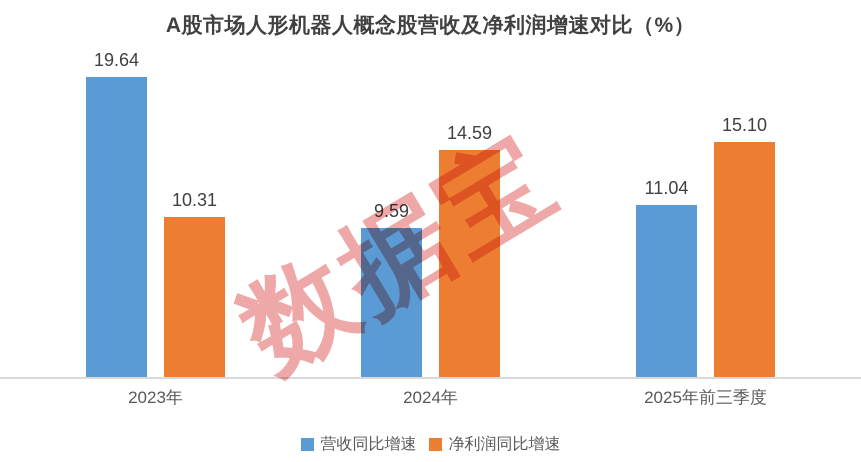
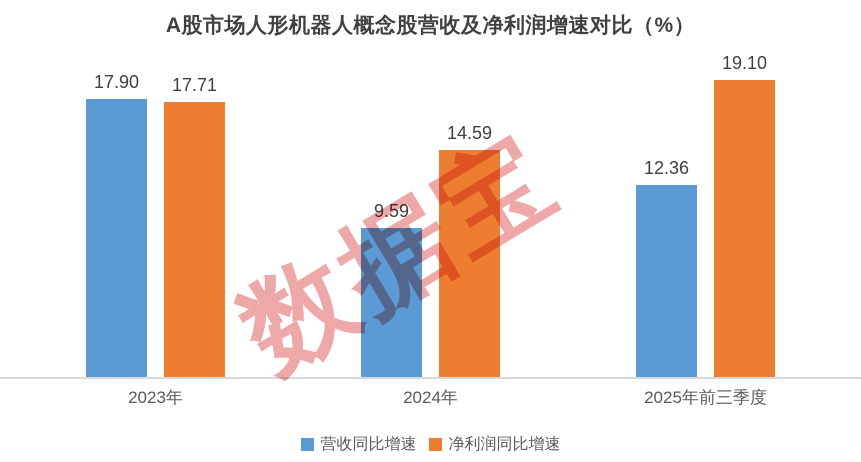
营收同比增速/2023年: 19.64 -> 17.90
净利润同比增速/2023年: 10.31 -> 17.71
营收同比增速/2025年前三季度: 11.04 -> 12.36
净利润同比增速/2025年前三季度: 15.10 -> 19.10
